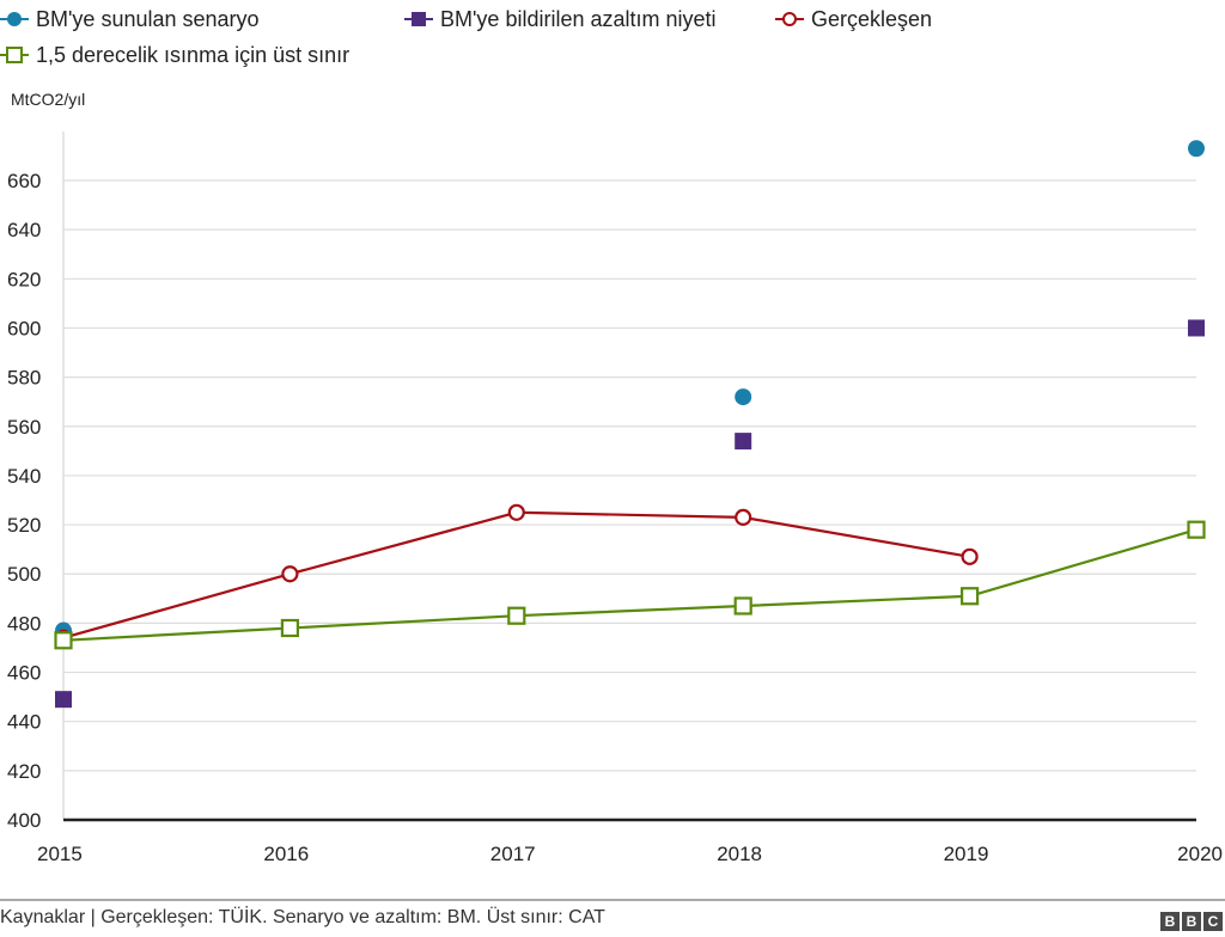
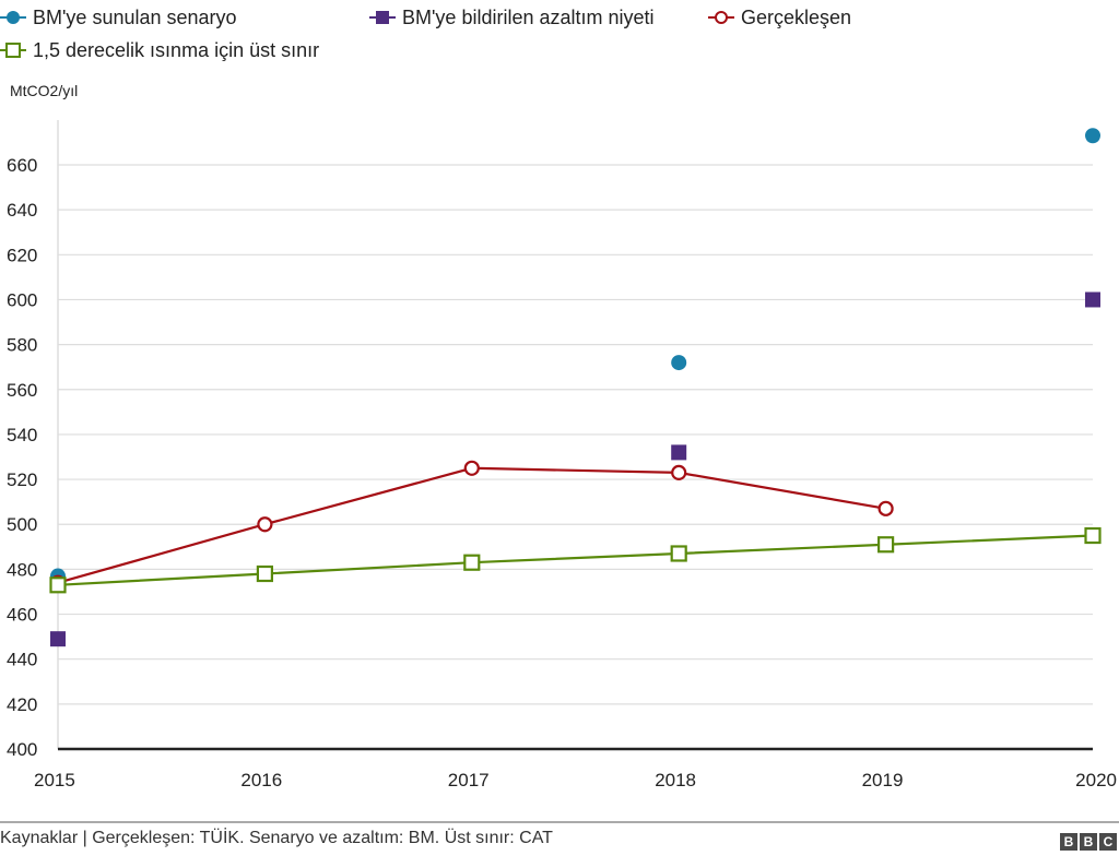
BM'ye bildirilen azaltım niyeti/2018: 554 -> 532
1,5 derecelik ısınma için üst sınır/2020: 518 -> 495
